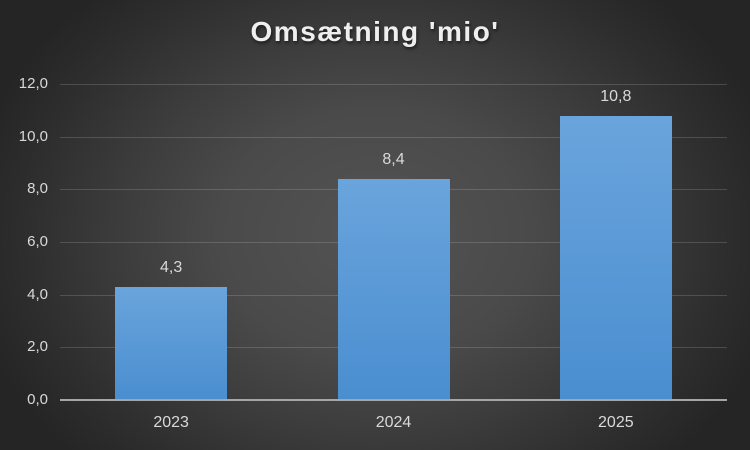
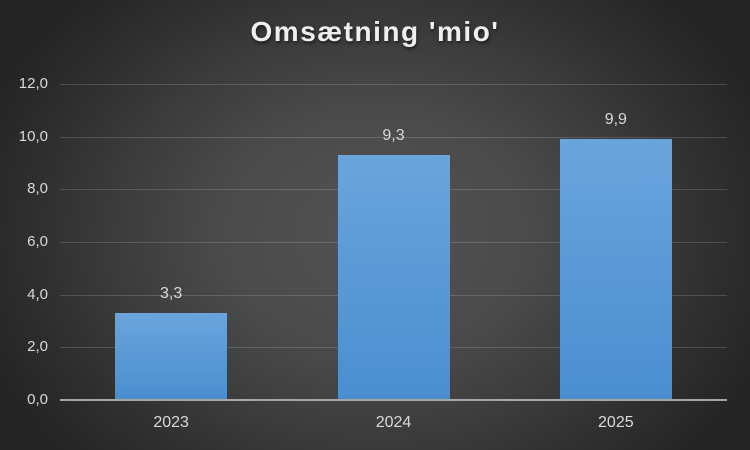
2023: 4,3 -> 3,3
2024: 8,4 -> 9,3
2025: 10,8 -> 9,9
